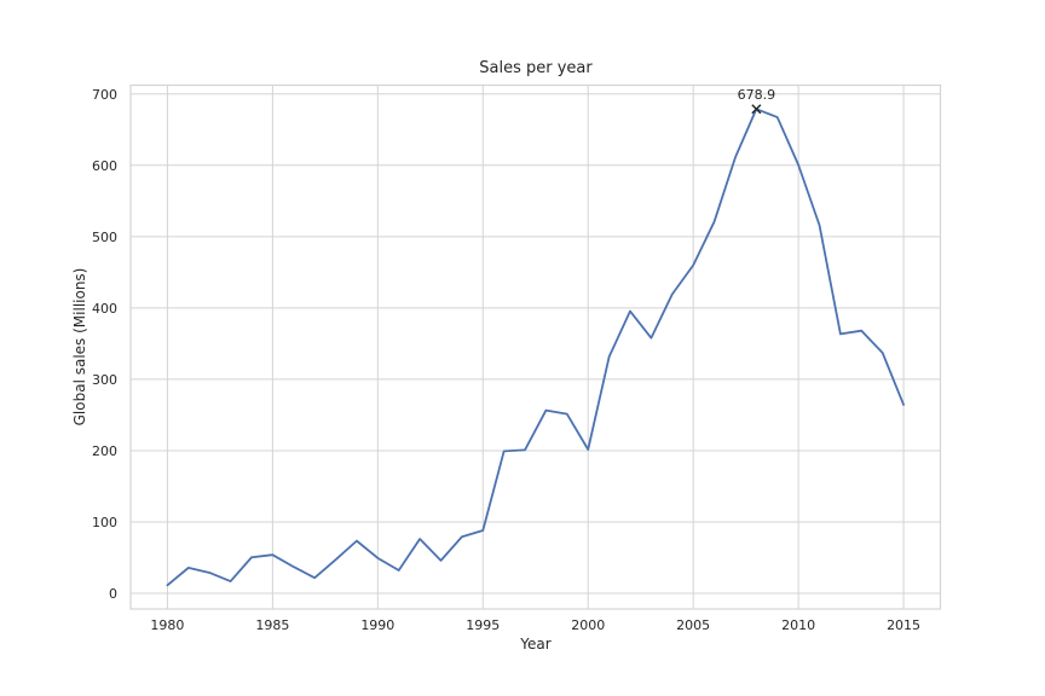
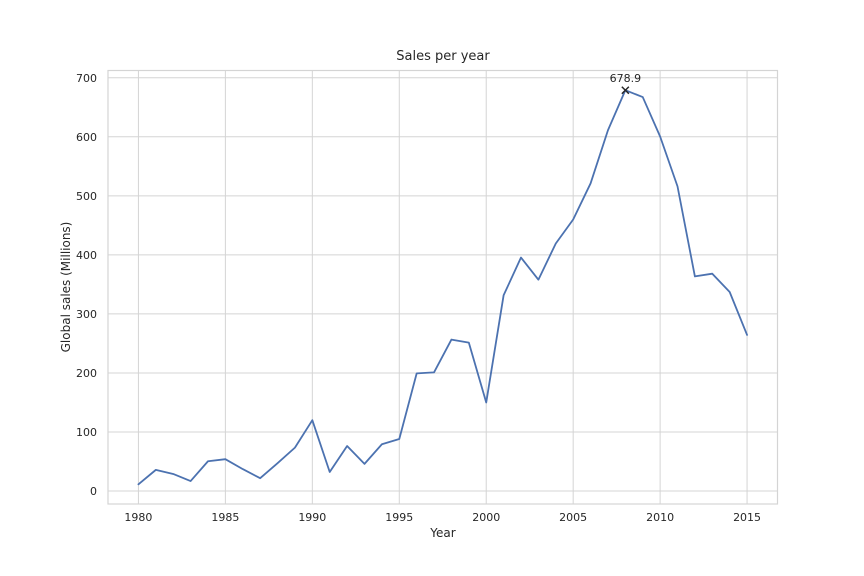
1990: 50 -> 120
2000: 200 -> 150
